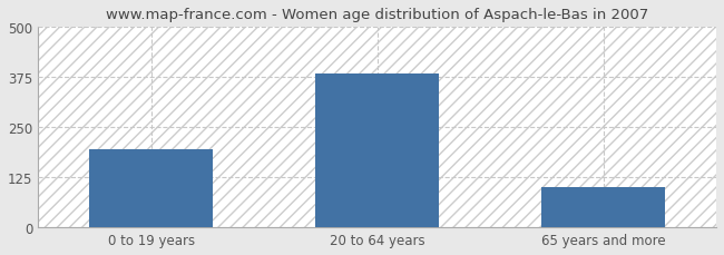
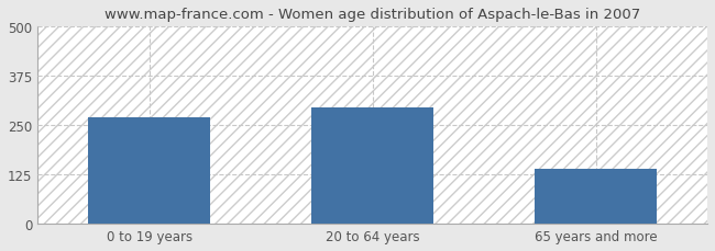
0 to 19 years: 195 -> 270
20 to 64 years: 383 -> 295
65 years and more: 100 -> 140
